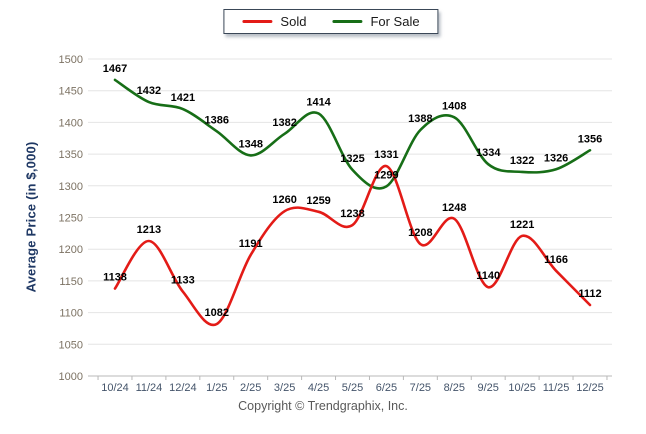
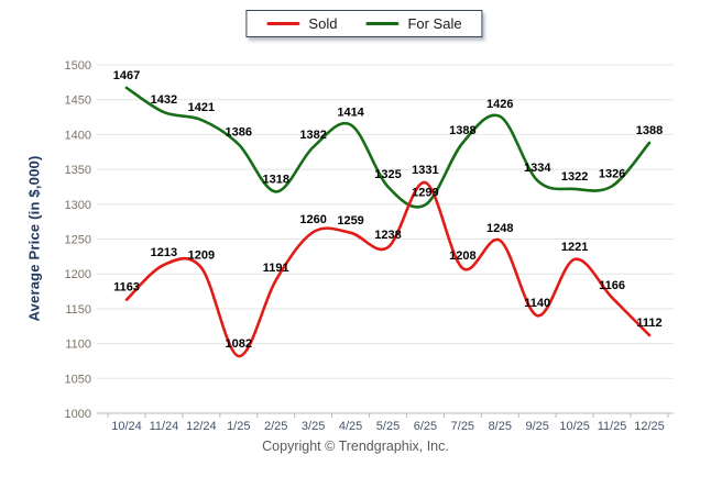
Sold/10/24: 1138 -> 1163
Sold/12/24: 1133 -> 1209
For Sale/2/25: 1348 -> 1318
For Sale/8/25: 1408 -> 1426
For Sale/12/25: 1356 -> 1388
